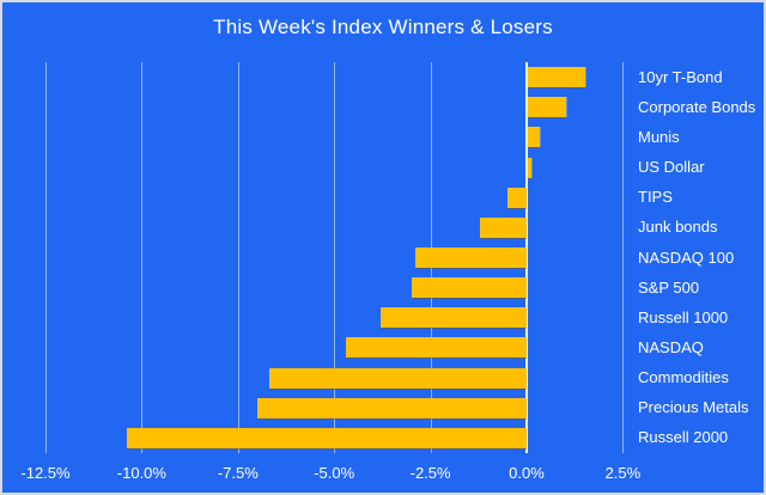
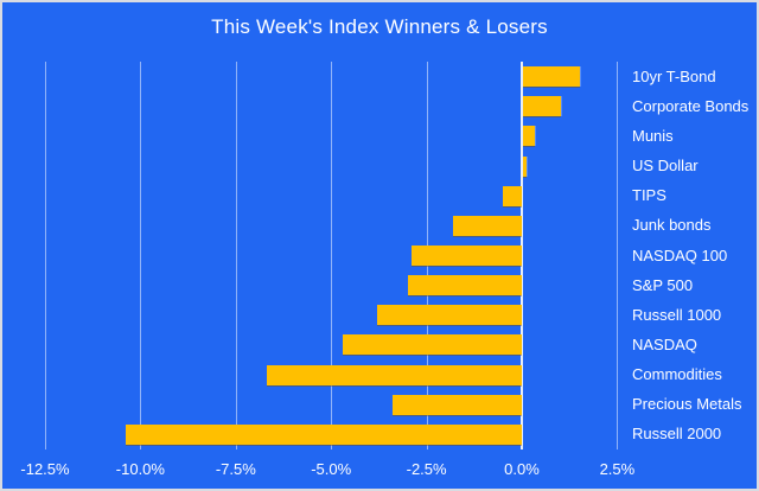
Junk bonds: -1.2% -> -1.8%
Precious Metals: -7.0% -> -3.4%
